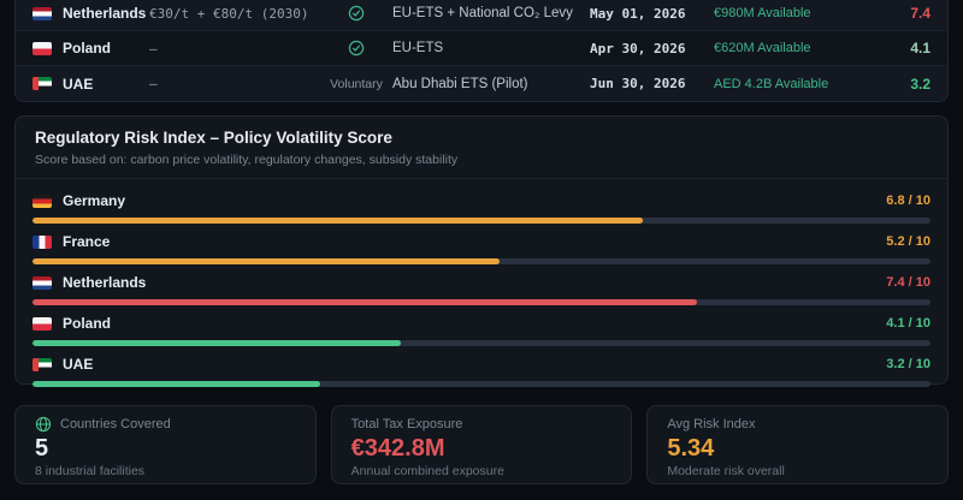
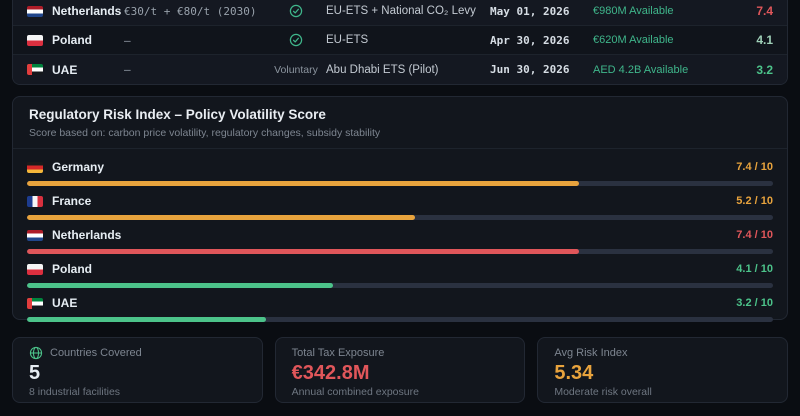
Germany: 6.8 -> 7.4
